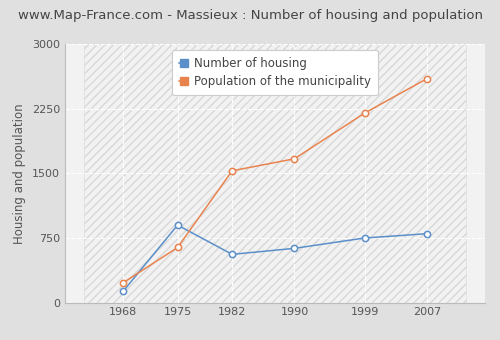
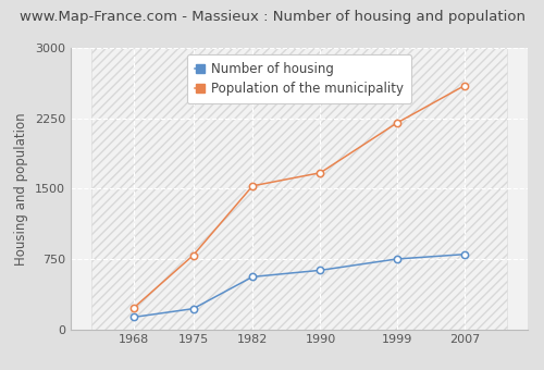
Number of housing/1975: 900 -> 220
Population of the municipality/1975: 640 -> 790
